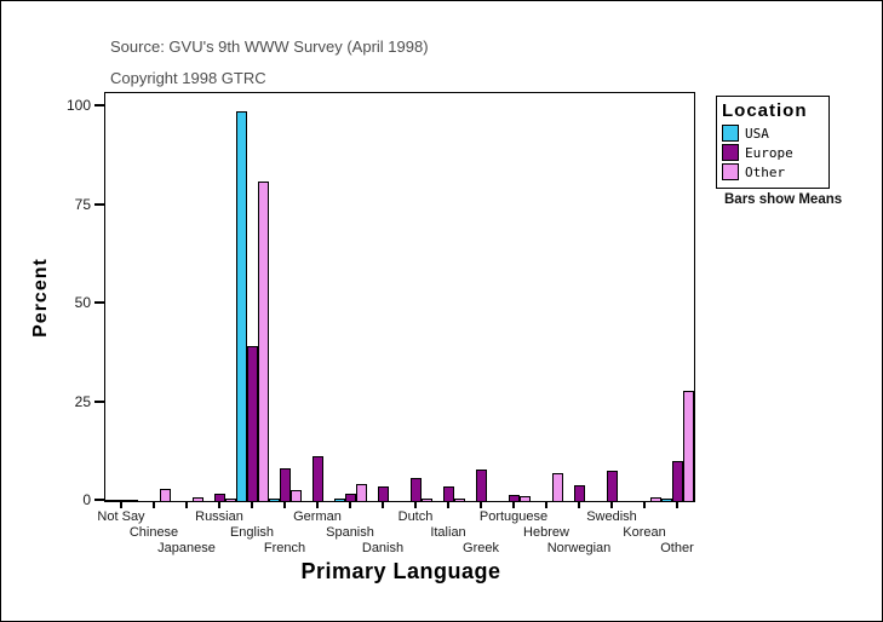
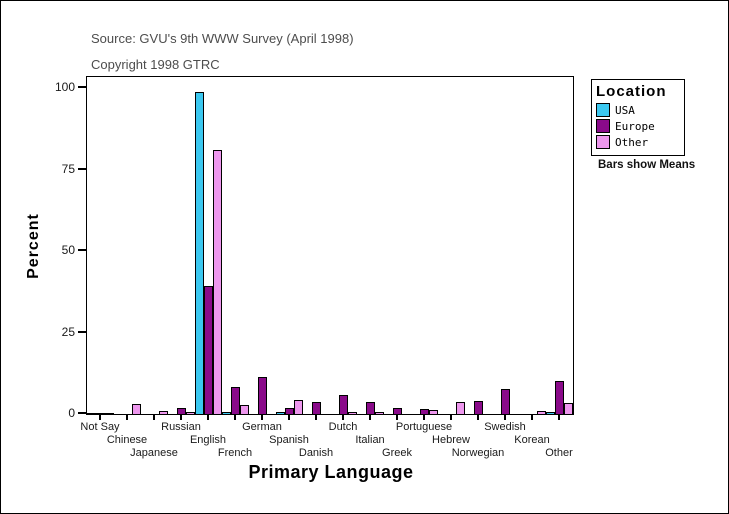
Europe/Greek: 8 -> 2
Other/Hebrew: 7 -> 4
Other/Other: 28 -> 4
